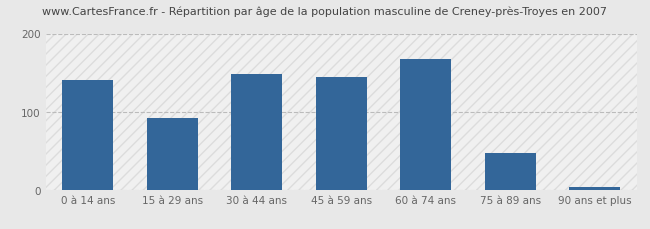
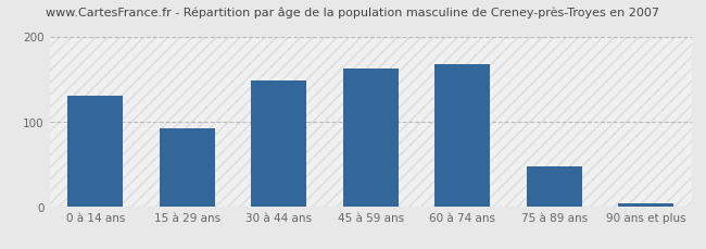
0 à 14 ans: 140 -> 130
45 à 59 ans: 144 -> 162
